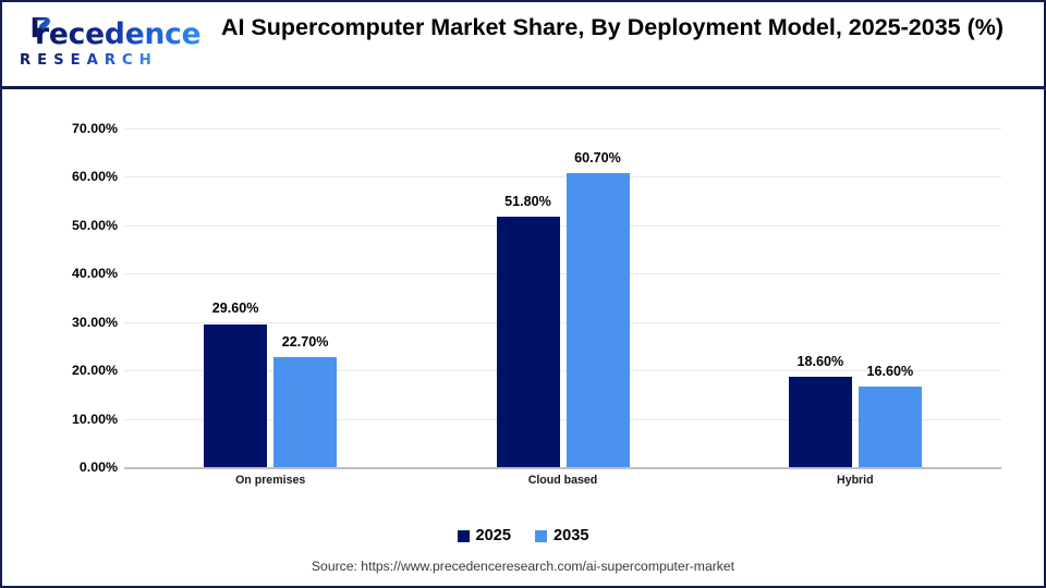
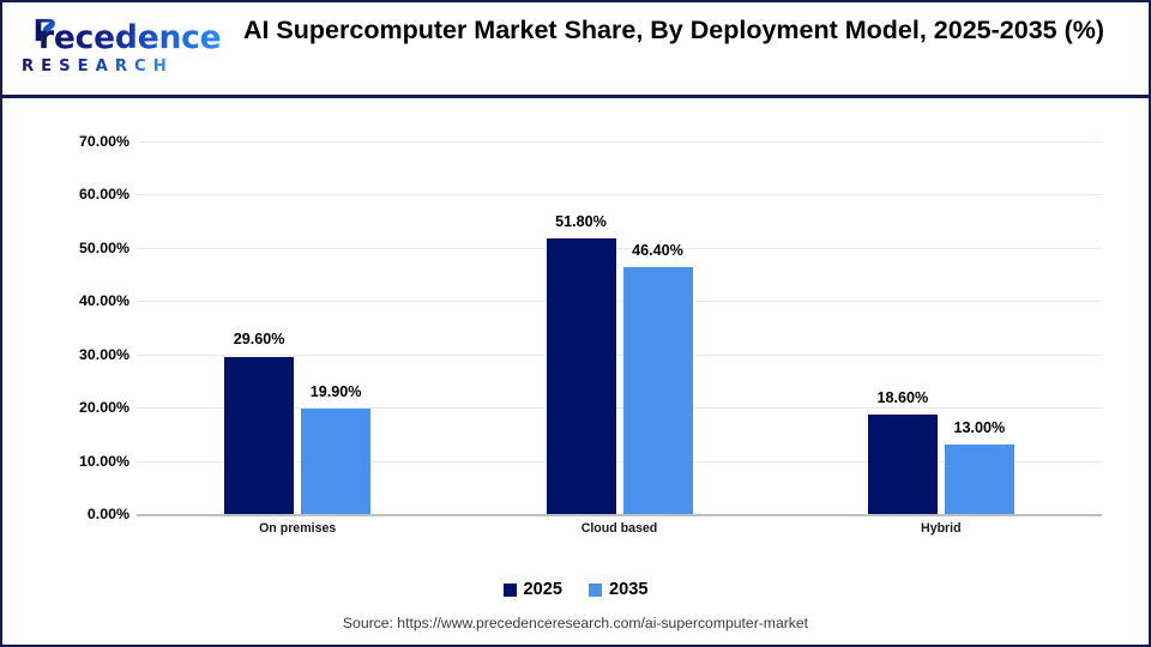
2035/On premises: 22.70% -> 19.90%
2035/Cloud based: 60.70% -> 46.40%
2035/Hybrid: 16.60% -> 13.00%
